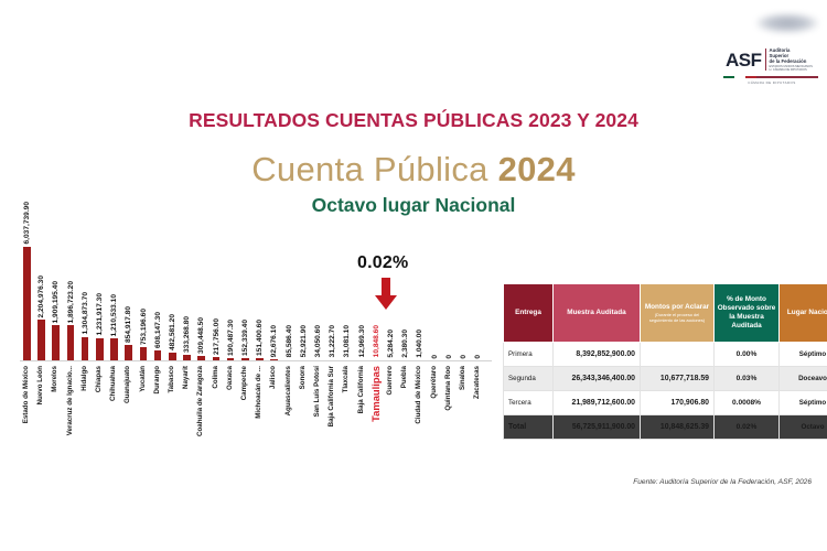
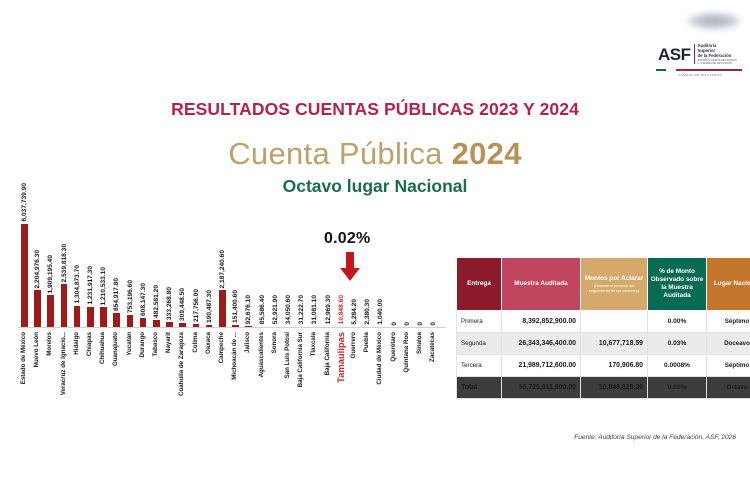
Veracruz de Ignacio...: 1,896,723.20 -> 2,539,818.30
Campeche: 152,339.40 -> 2,187,240.60
